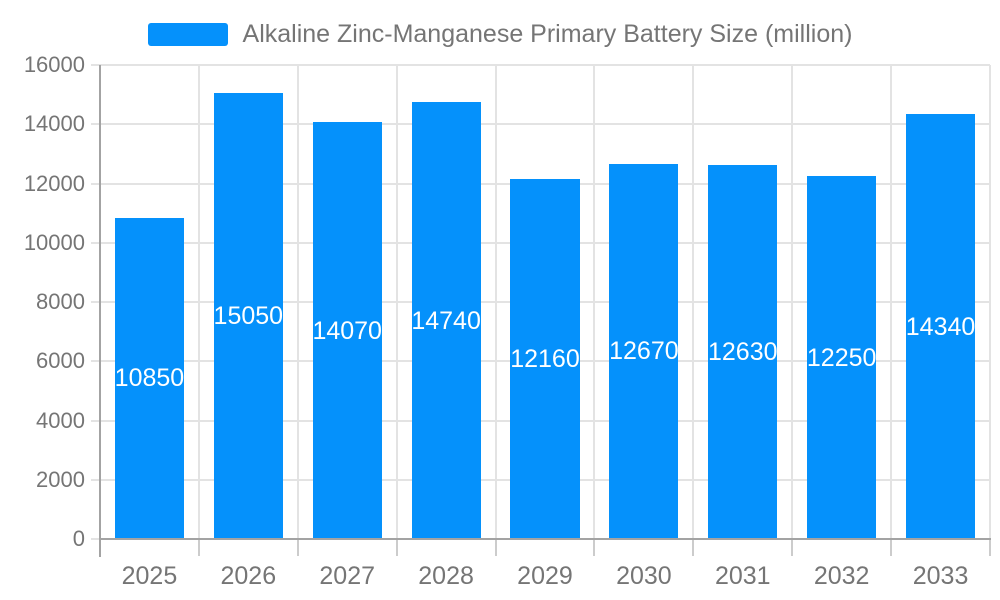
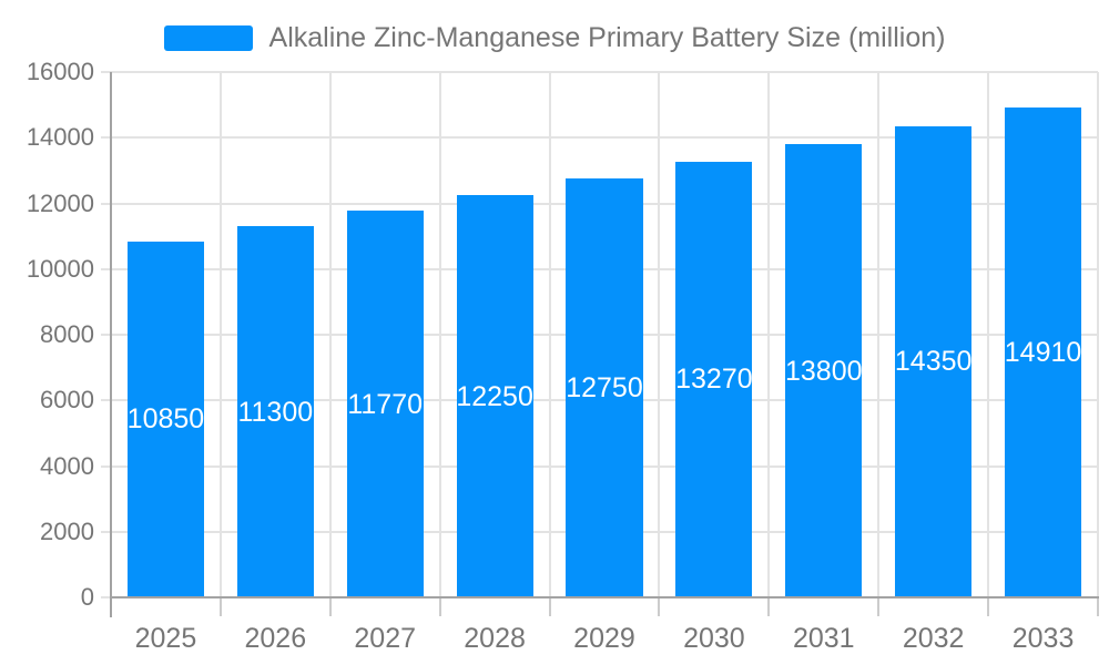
2026: 15050 -> 11300
2027: 14070 -> 11770
2028: 14740 -> 12250
2029: 12160 -> 12750
2030: 12670 -> 13270
2031: 12630 -> 13800
2032: 12250 -> 14350
2033: 14340 -> 14910
